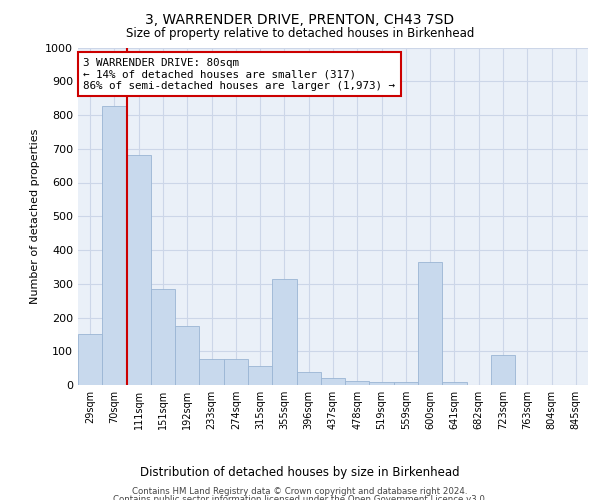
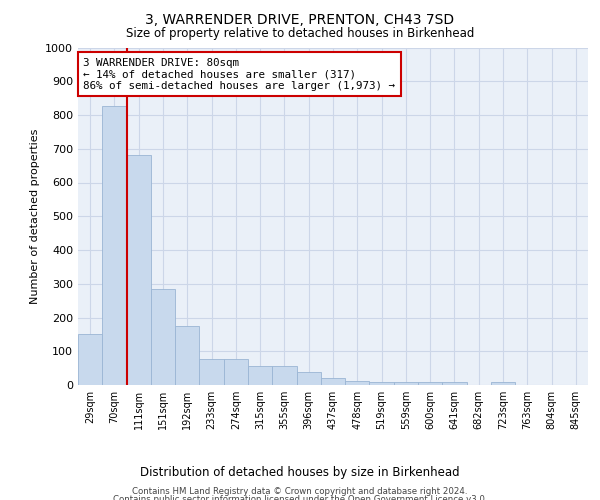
355sqm: 315 -> 55
600sqm: 365 -> 8
723sqm: 90 -> 10
